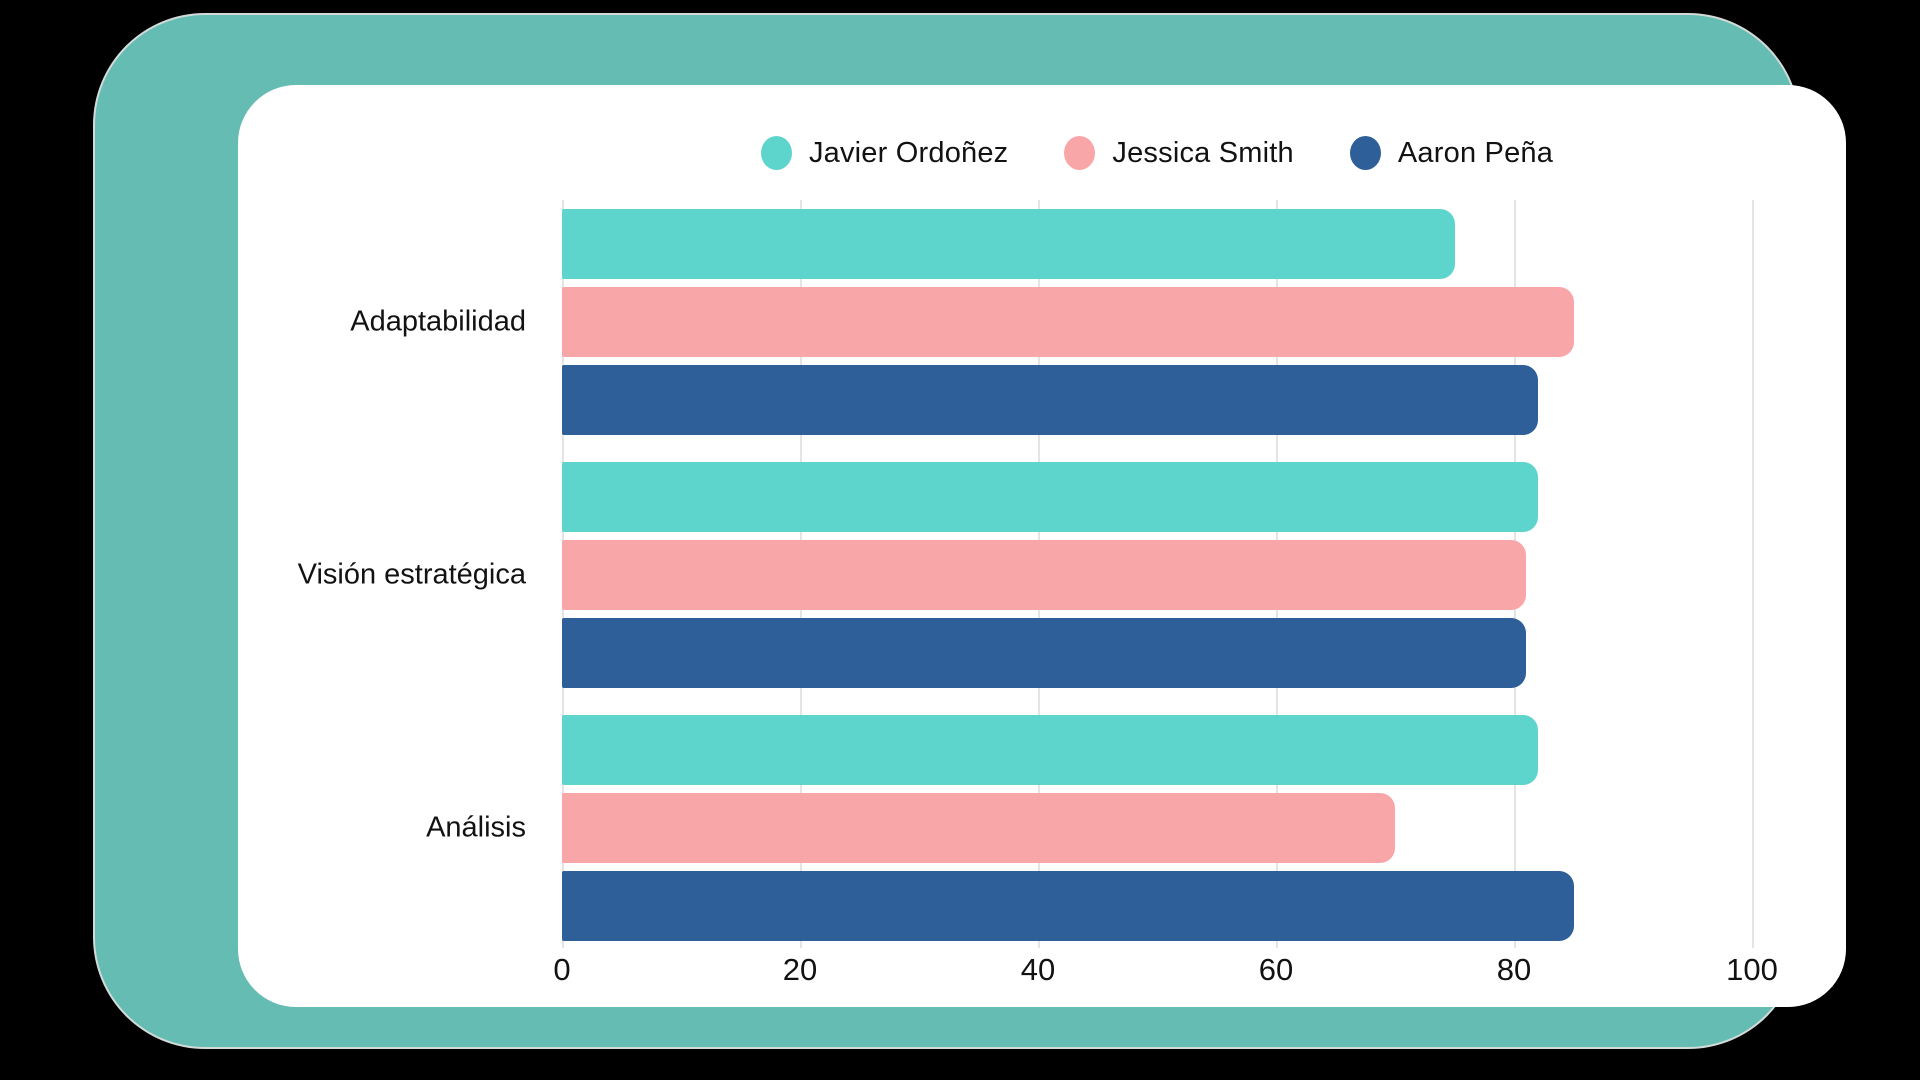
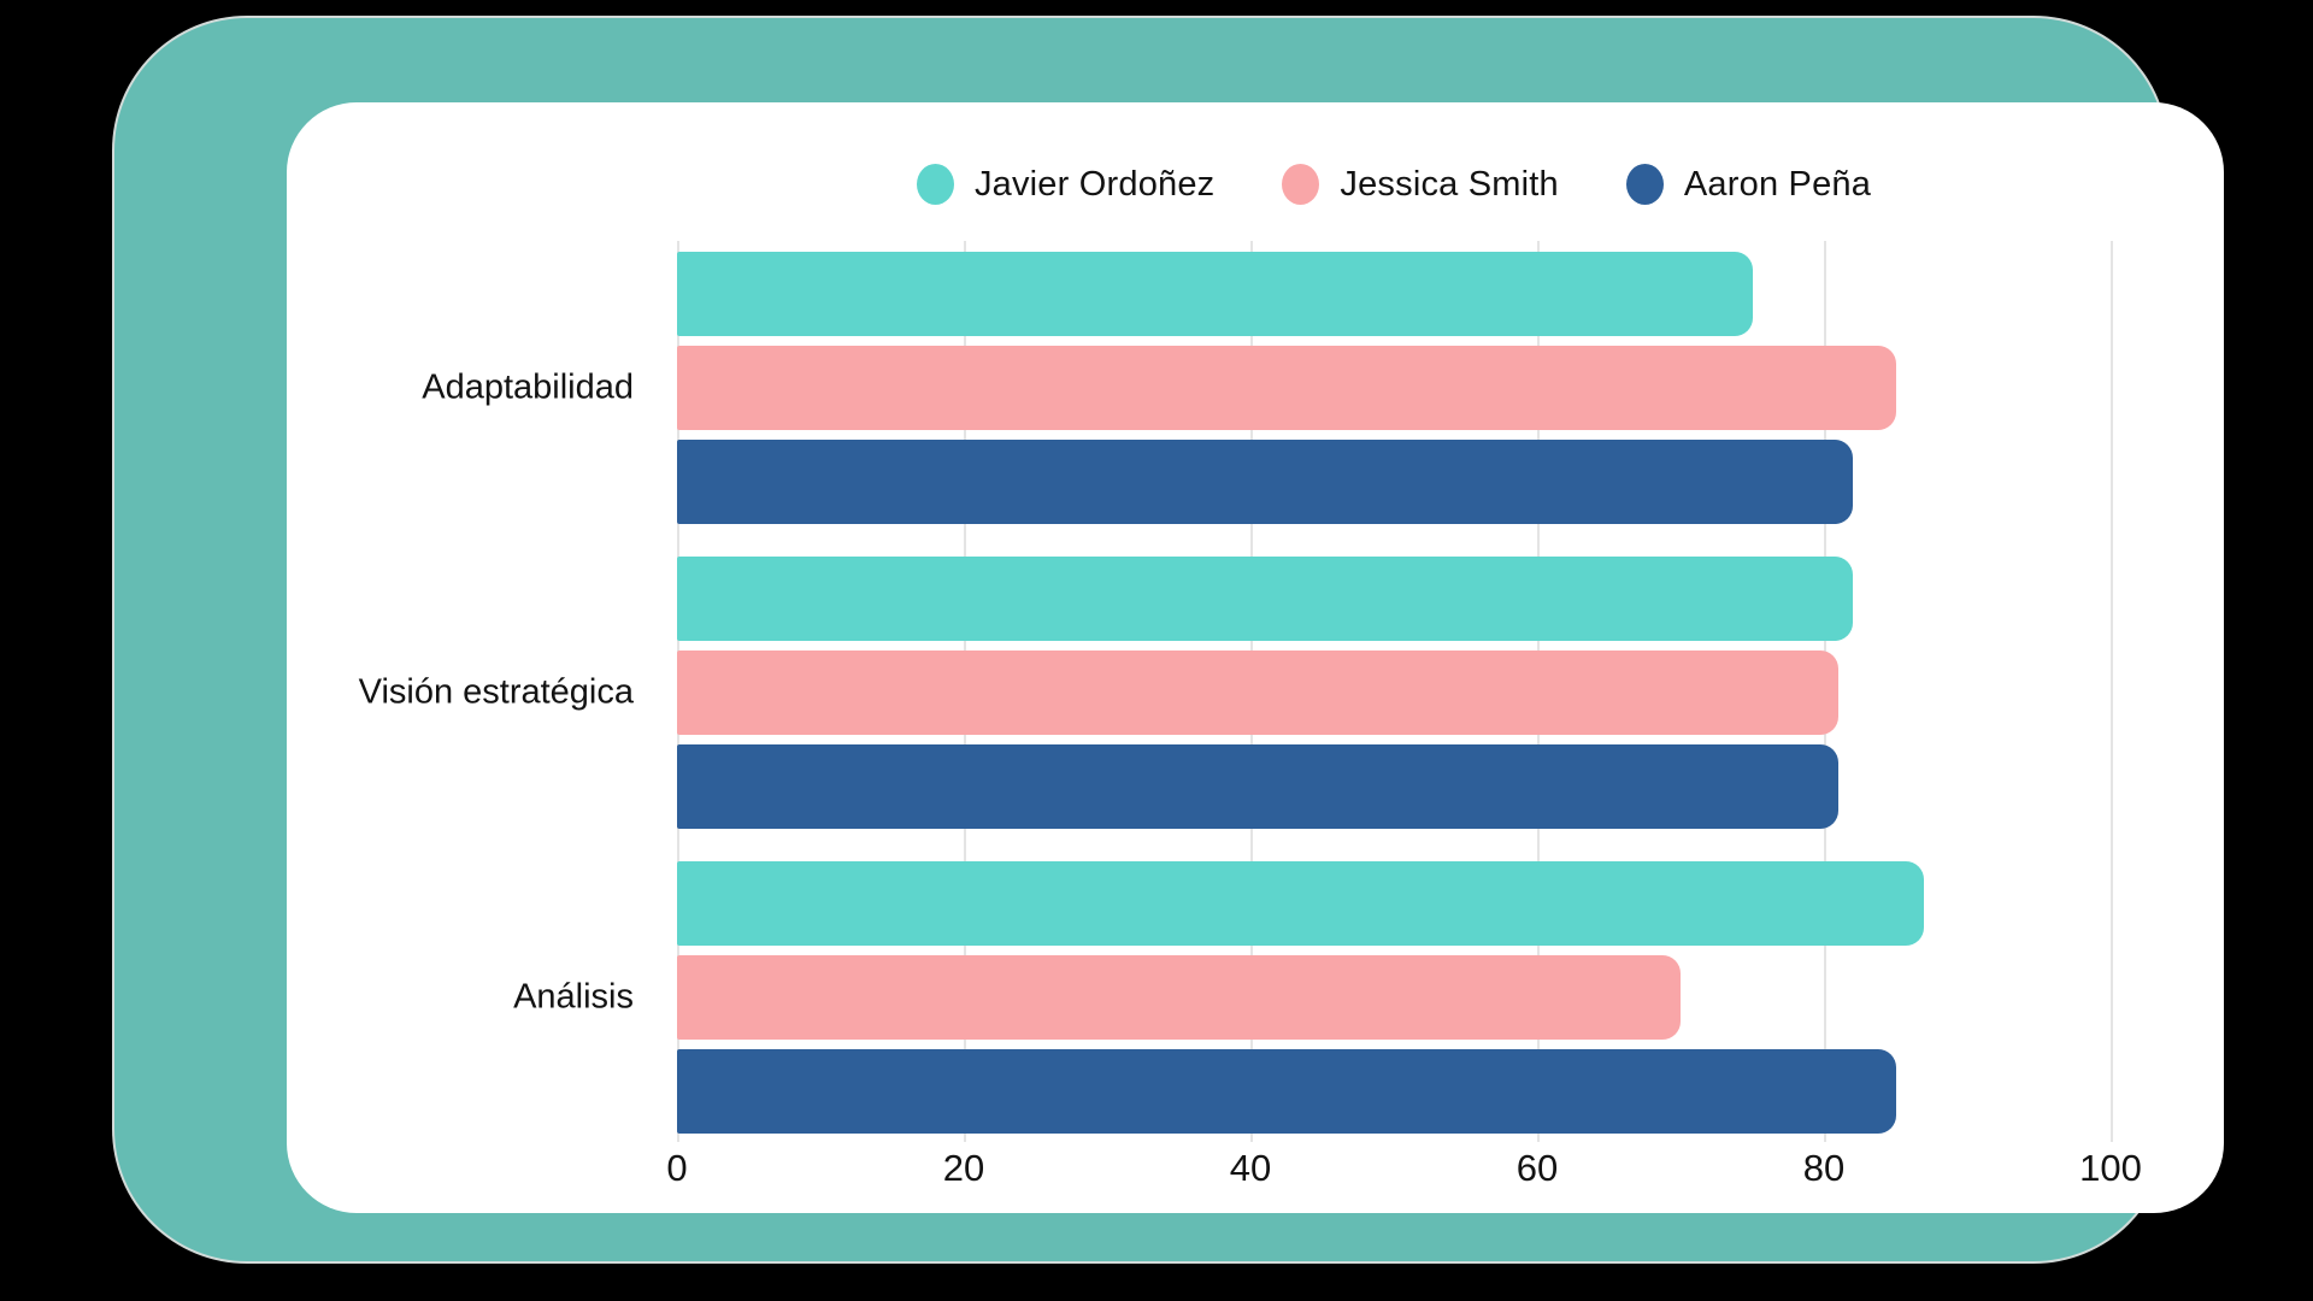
Javier Ordoñez/Análisis: 82 -> 87
